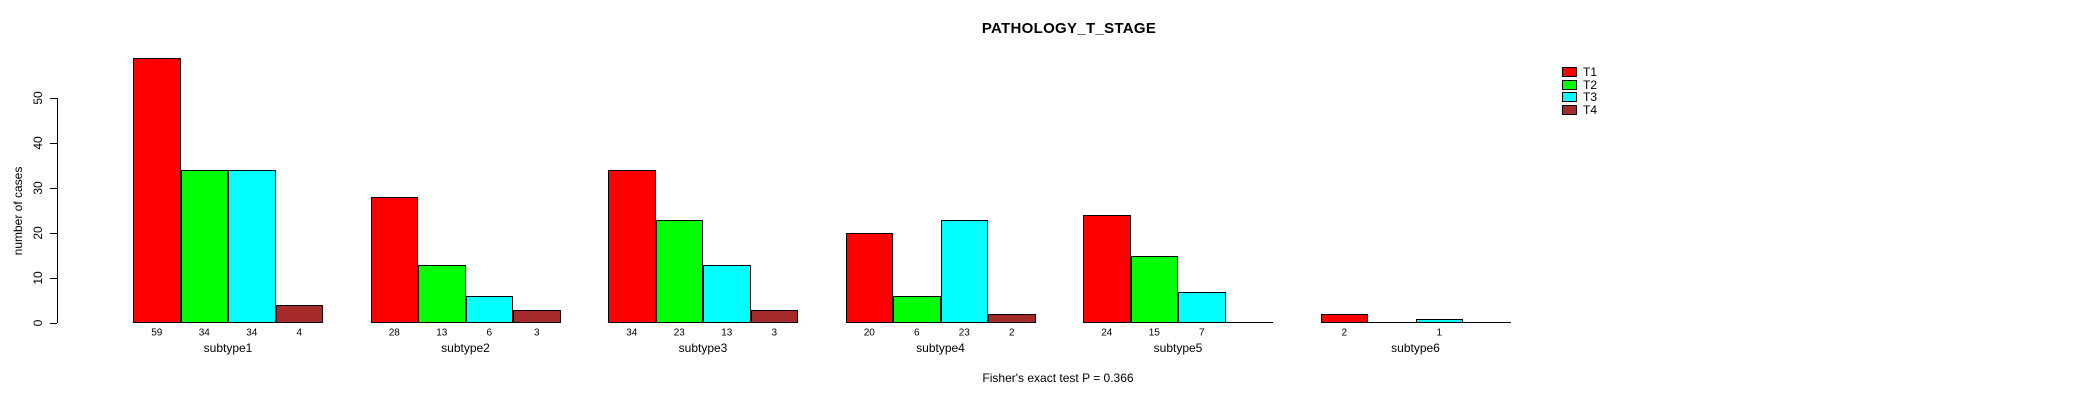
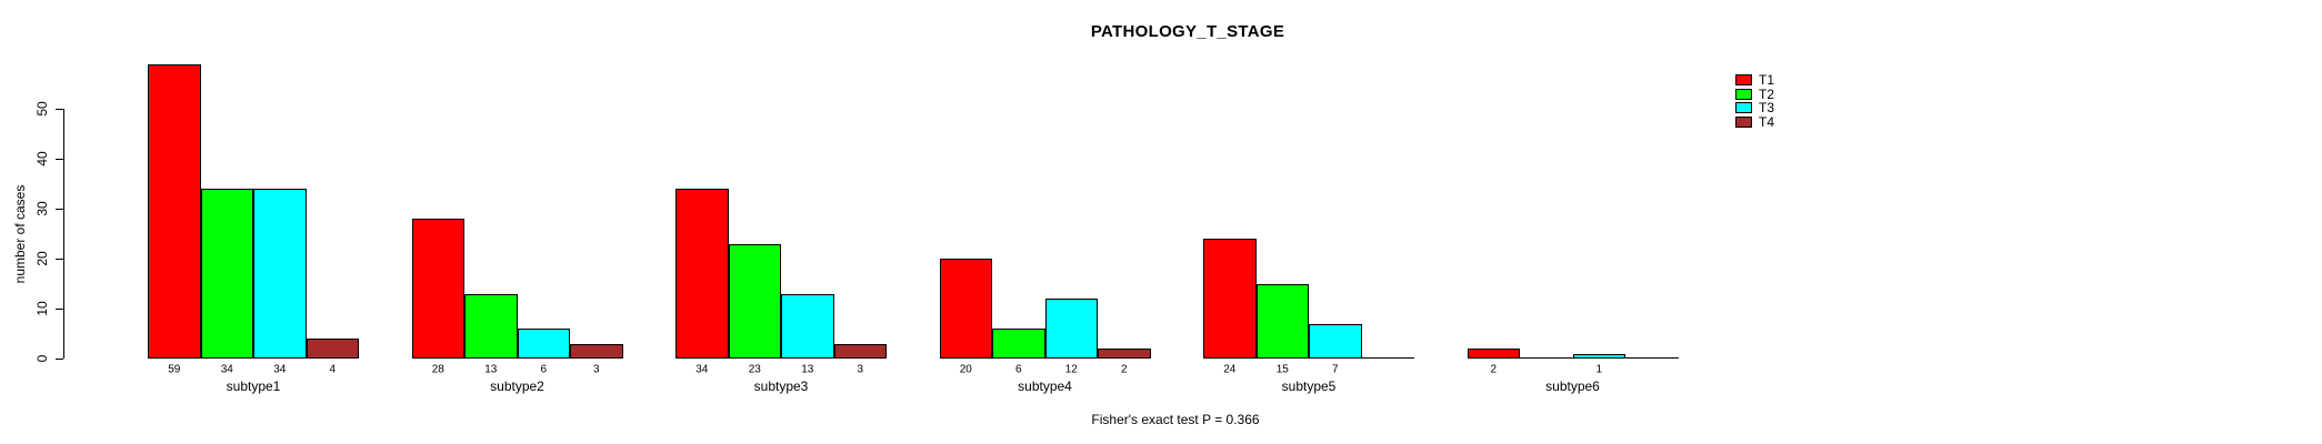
T3/subtype4: 23 -> 12
